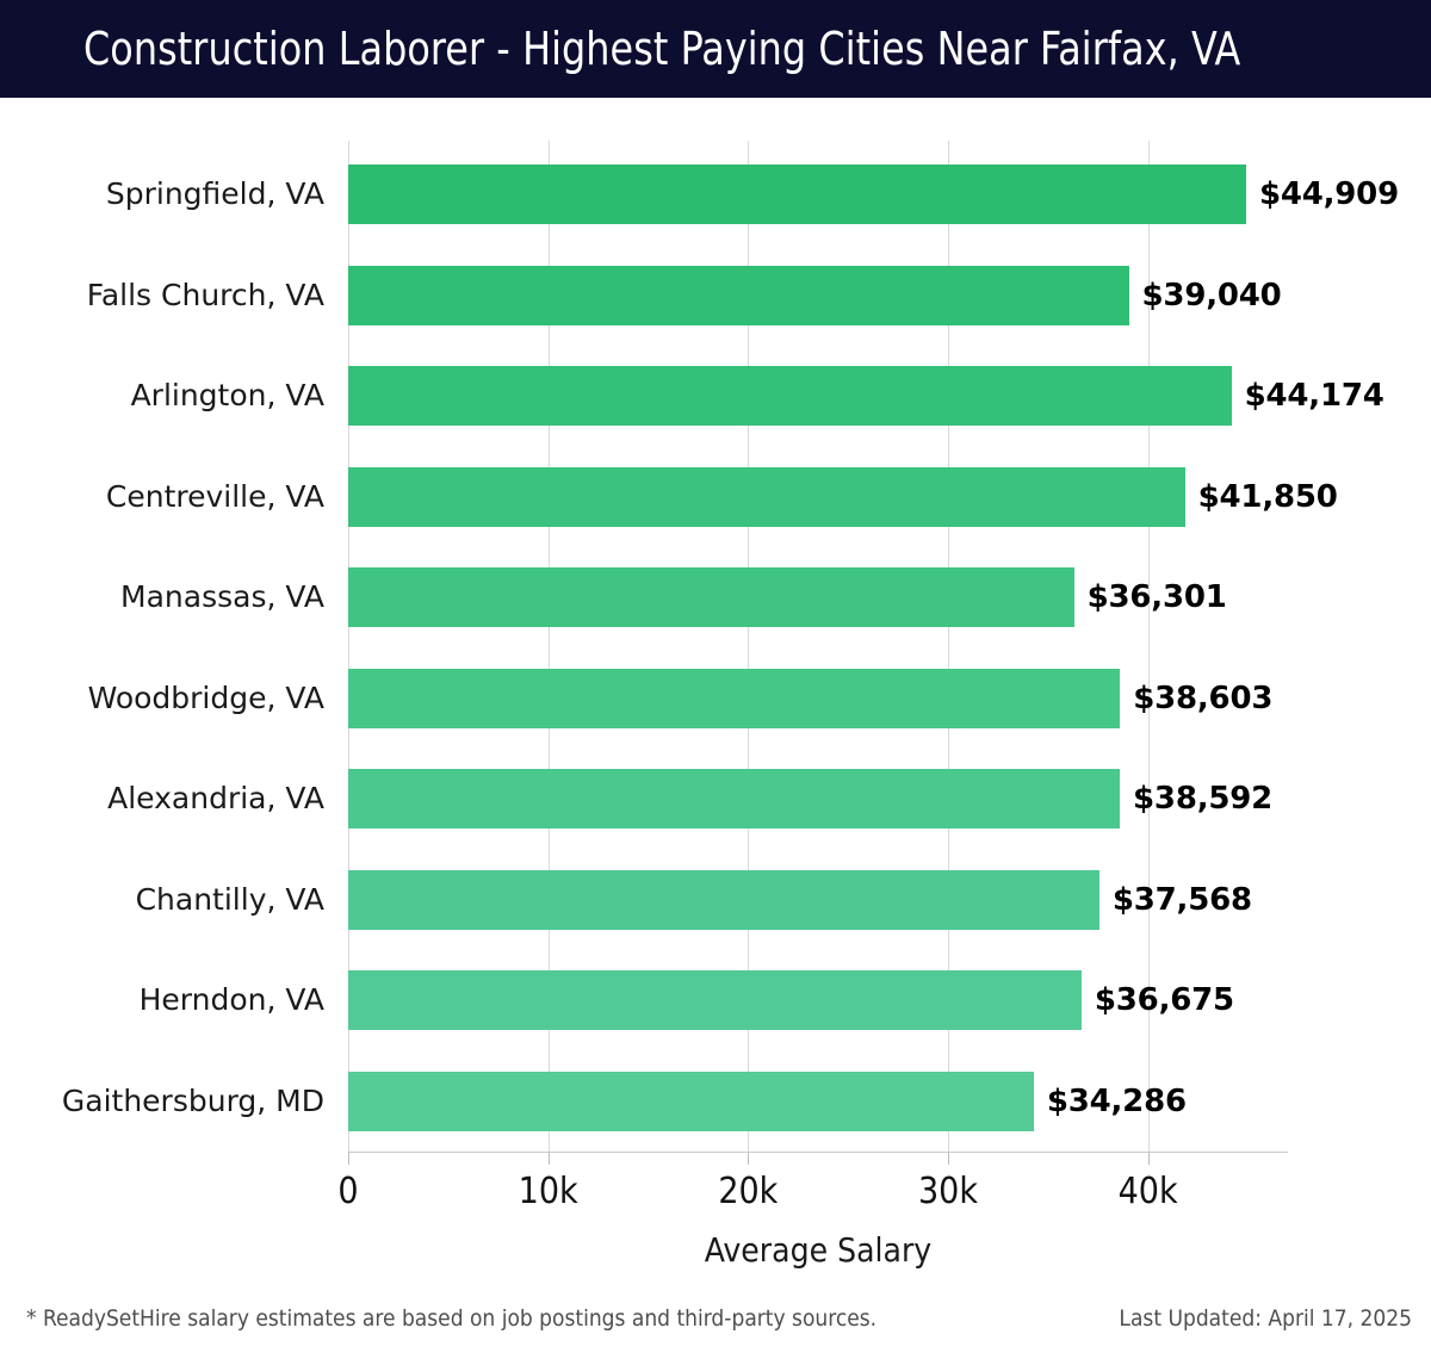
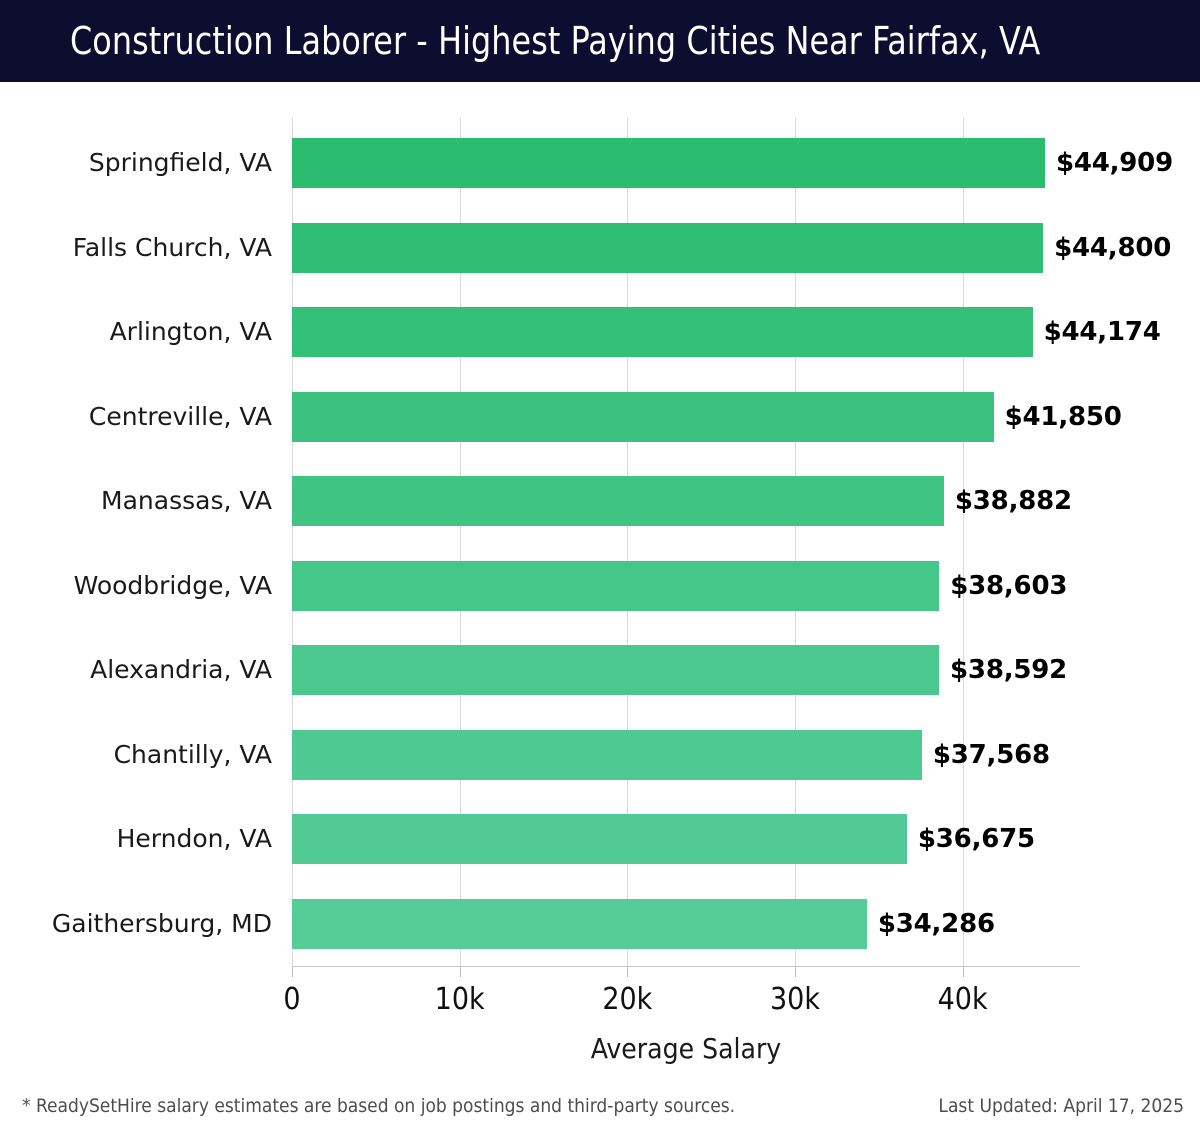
Falls Church, VA: $39,040 -> $44,800
Manassas, VA: $36,301 -> $38,882
